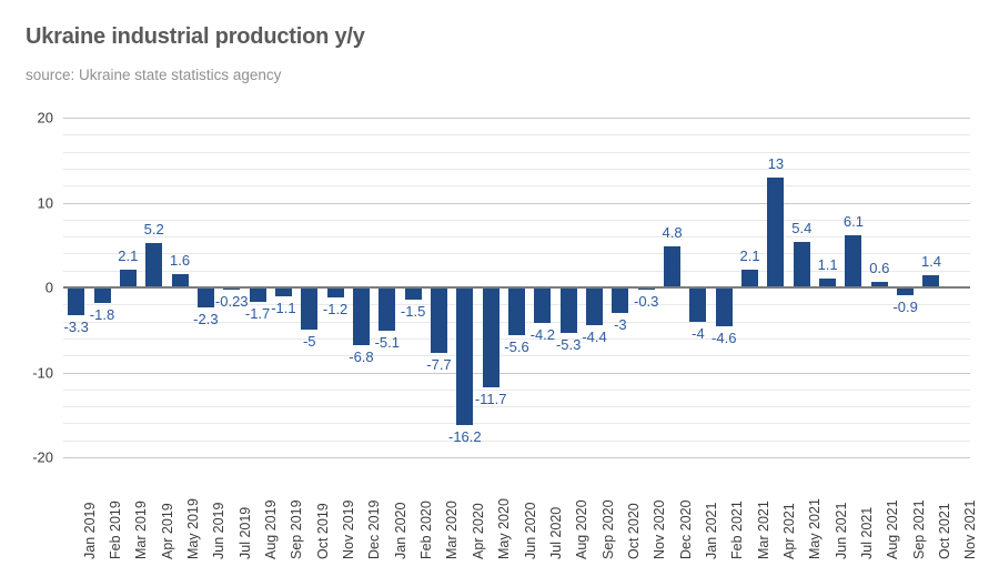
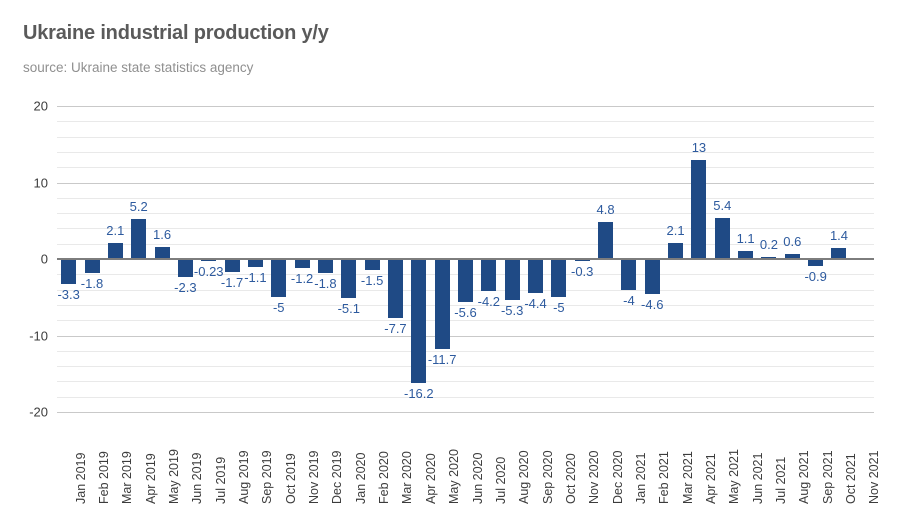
Dec 2019: -6.8 -> -1.8
Oct 2020: -3 -> -5
Jul 2021: 6.1 -> 0.2
